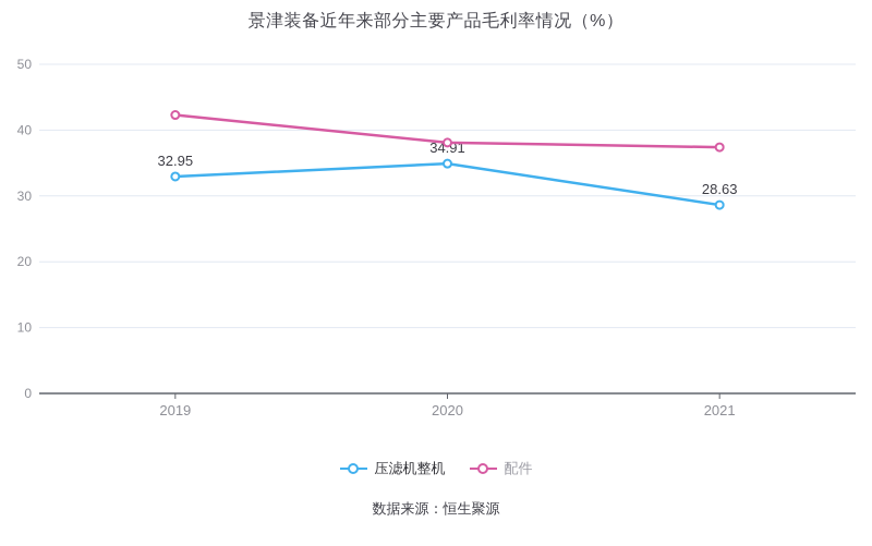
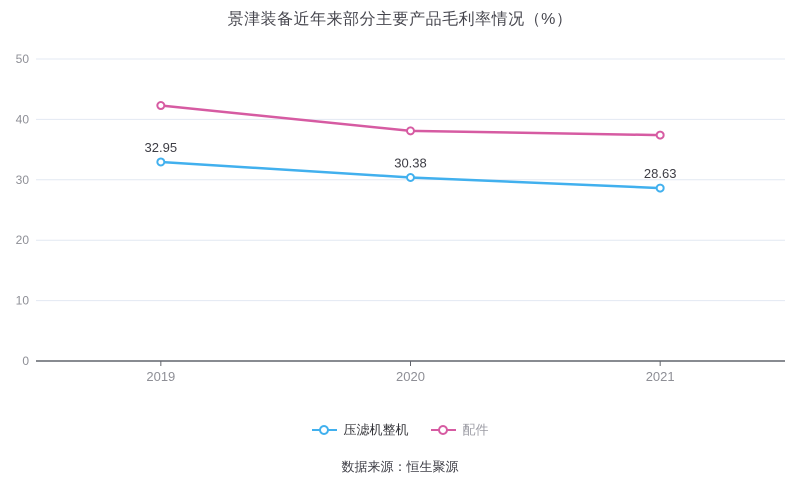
压滤机整机/2020: 34.91 -> 30.38
